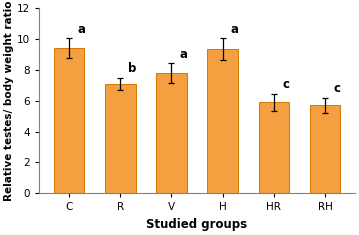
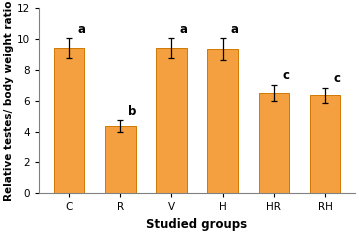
R: 7.1 -> 4.3
V: 7.8 -> 9.4
HR: 5.9 -> 6.5
RH: 5.7 -> 6.3
